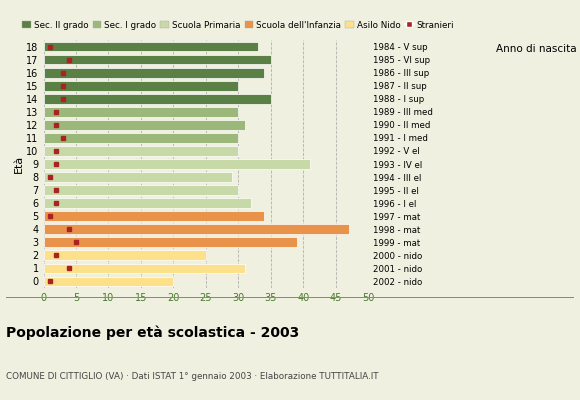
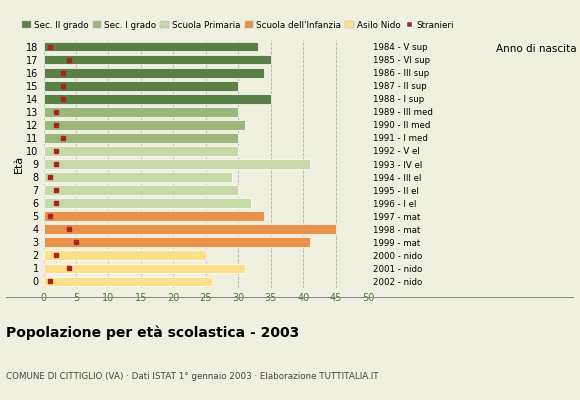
4: 47 -> 45
3: 39 -> 41
0: 20 -> 26
